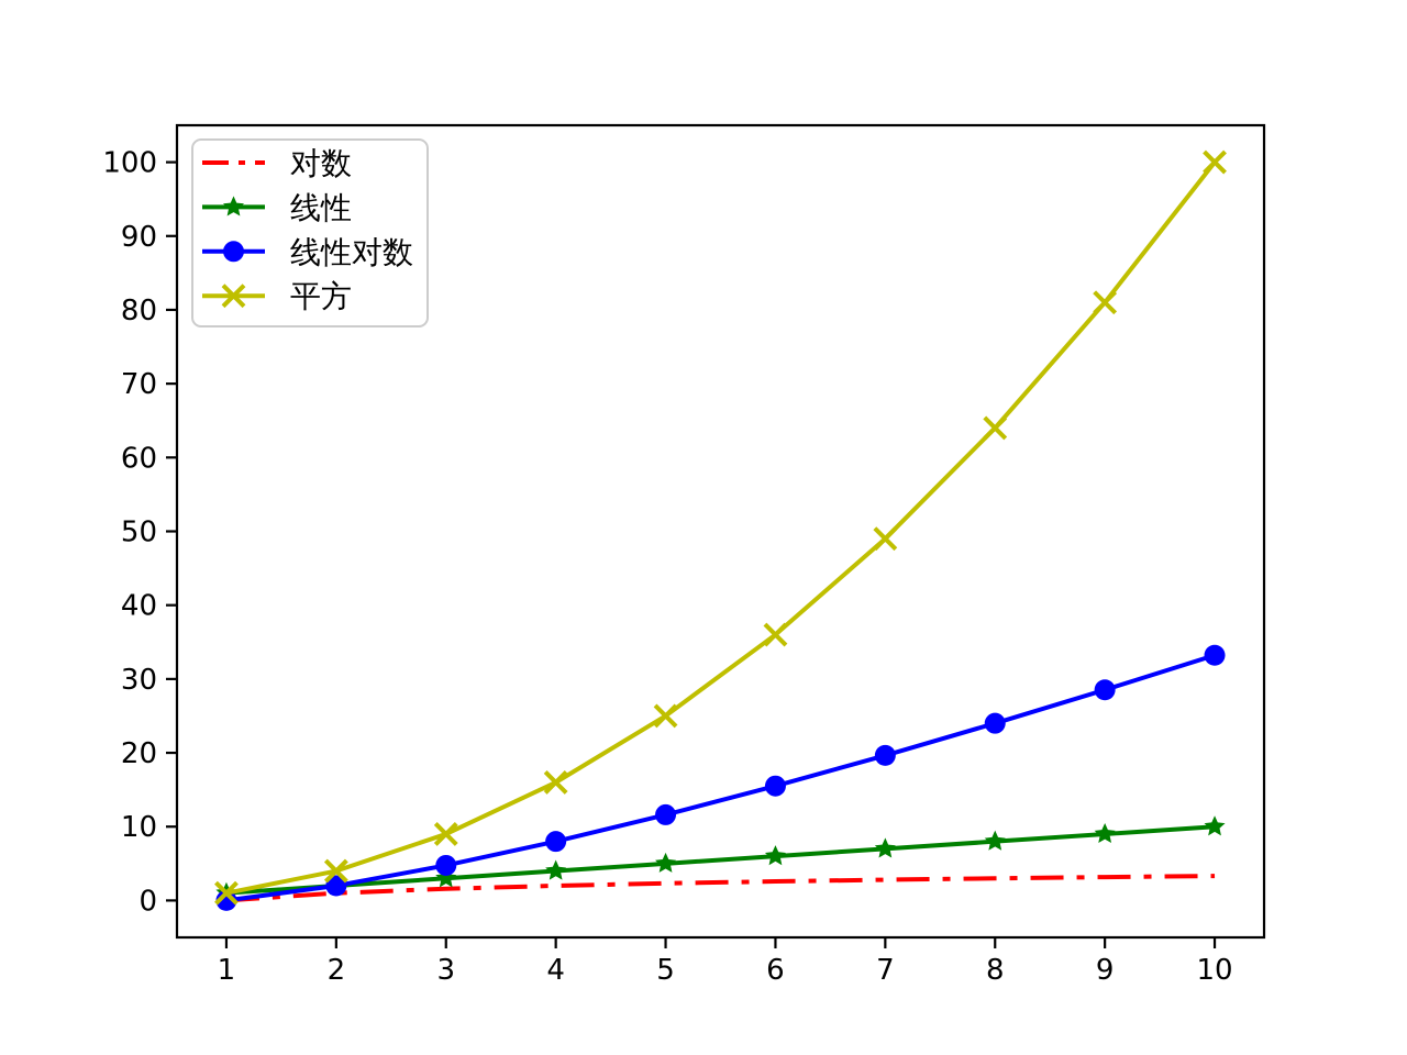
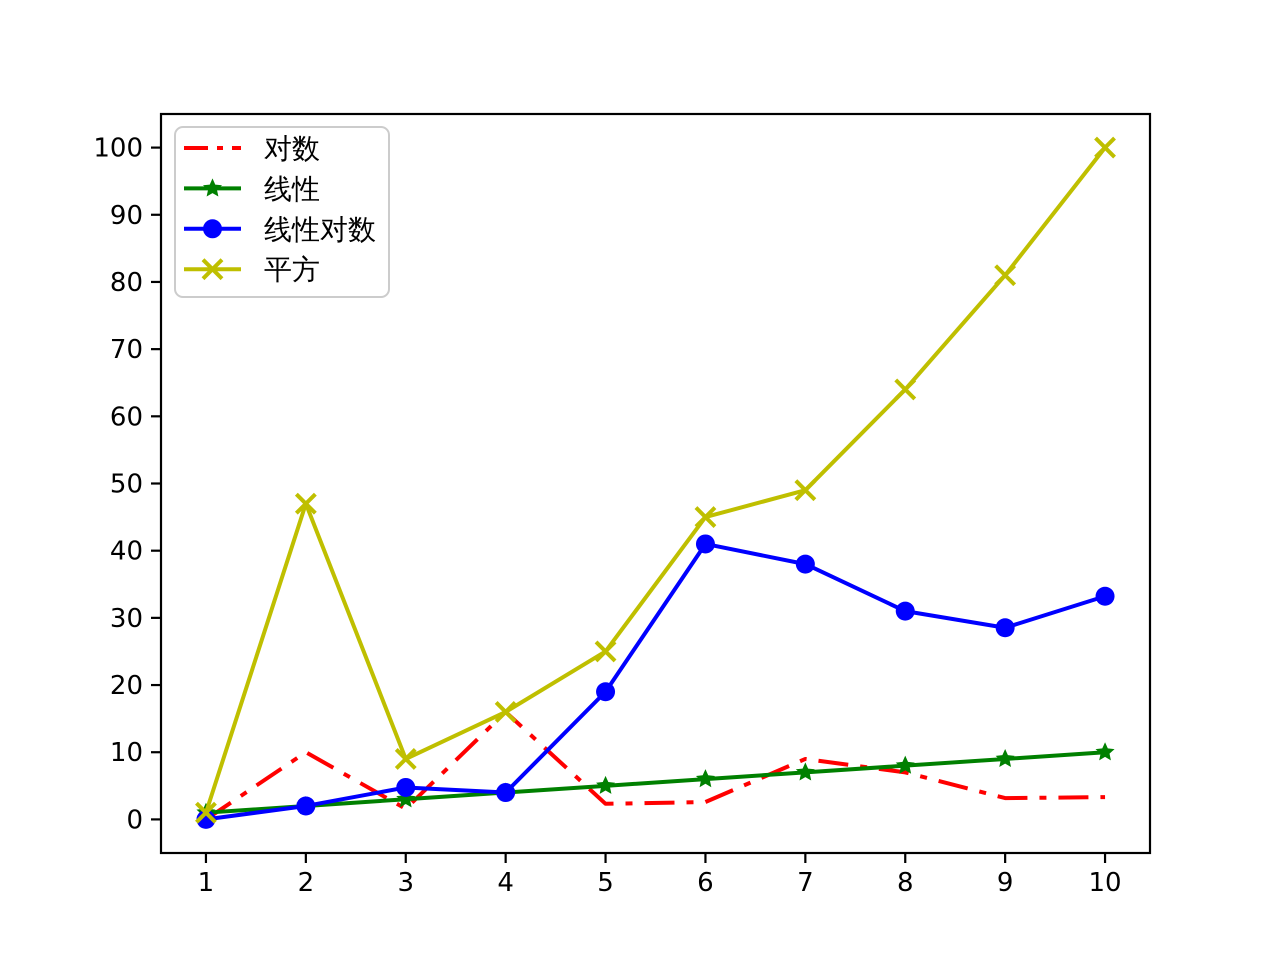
对数/2: 1 -> 10
平方/2: 4 -> 47
对数/4: 2 -> 16
线性对数/4: 8 -> 4
线性对数/5: 12 -> 19
线性对数/6: 16 -> 41
平方/6: 36 -> 45
对数/7: 3 -> 9
线性对数/7: 20 -> 38
对数/8: 3 -> 7
线性对数/8: 24 -> 31
